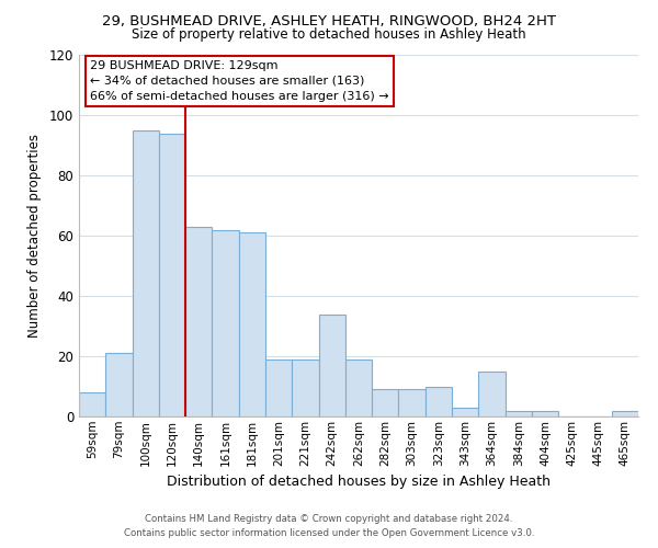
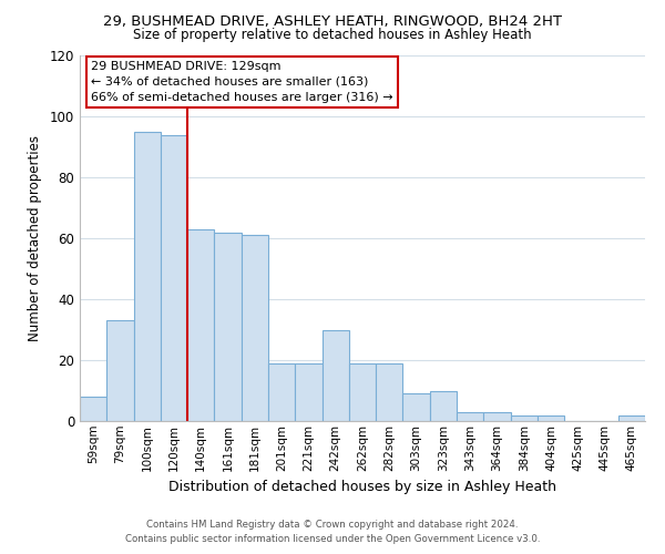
79sqm: 21 -> 33
242sqm: 34 -> 30
282sqm: 9 -> 19
364sqm: 15 -> 3
